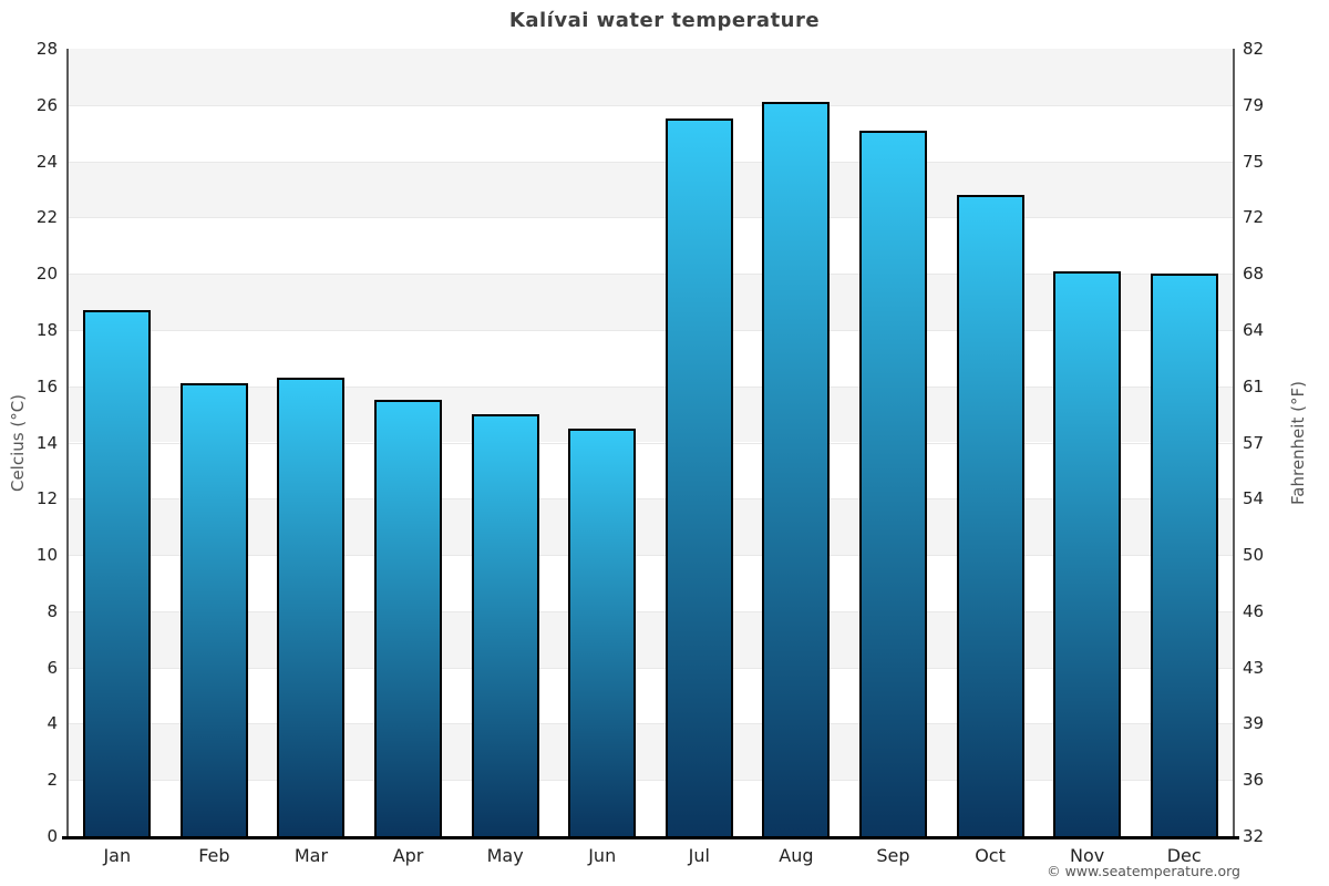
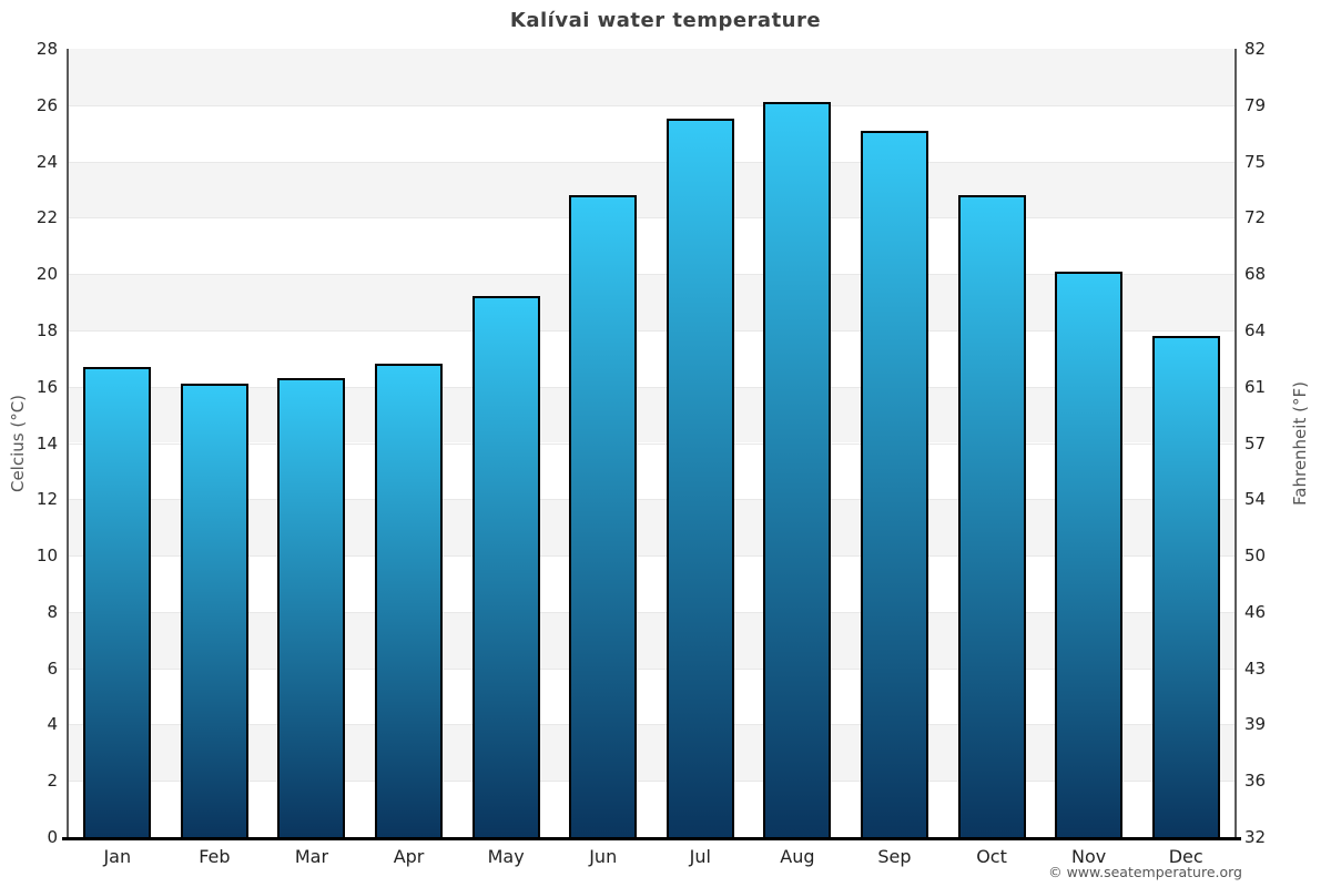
Jan: 18.7 -> 16.7
Apr: 15.5 -> 16.8
May: 15.0 -> 19.2
Jun: 14.5 -> 22.8
Dec: 20.0 -> 17.8
